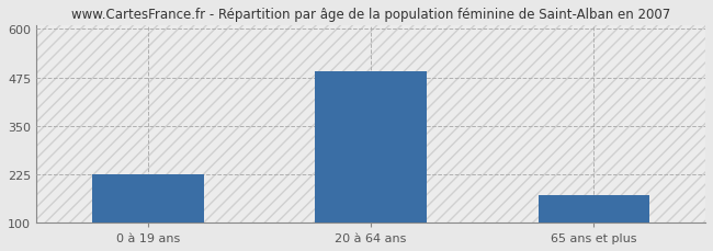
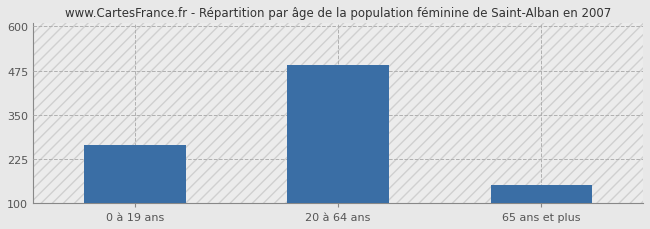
0 à 19 ans: 225 -> 265
65 ans et plus: 170 -> 150
